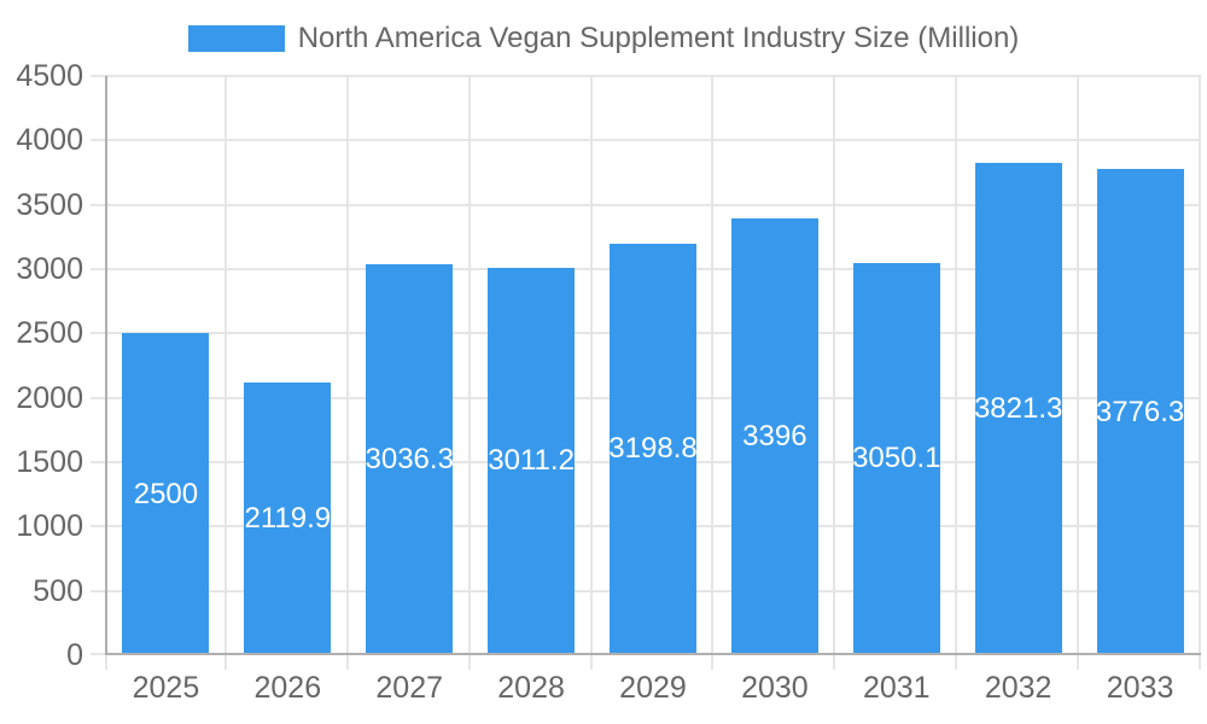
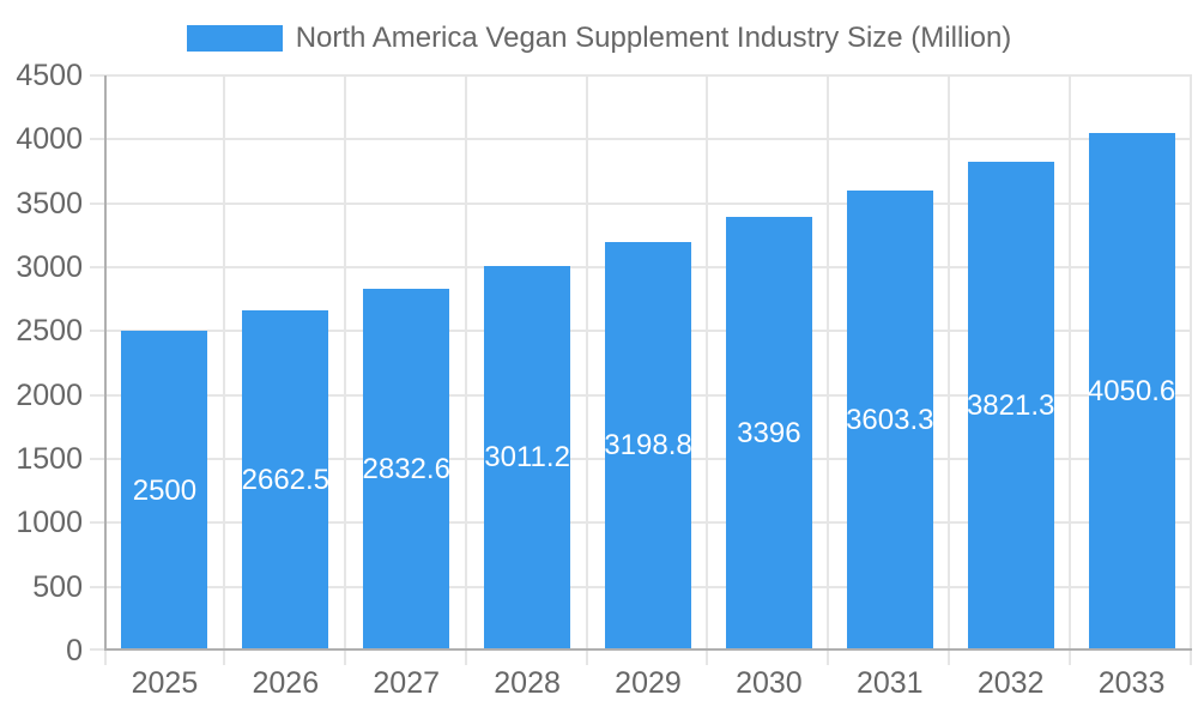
2026: 2119.9 -> 2662.5
2027: 3036.3 -> 2832.6
2031: 3050.1 -> 3603.3
2033: 3776.3 -> 4050.6
